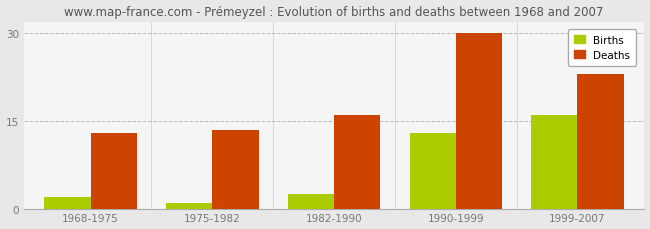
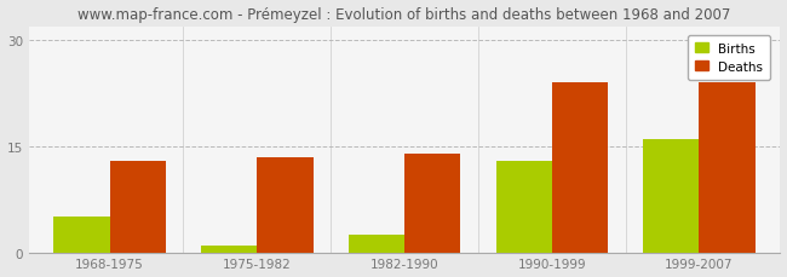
Births/1968-1975: 2.0 -> 5.0
Deaths/1982-1990: 16.0 -> 14.0
Deaths/1990-1999: 30.0 -> 24.0
Deaths/1999-2007: 23.0 -> 24.0
